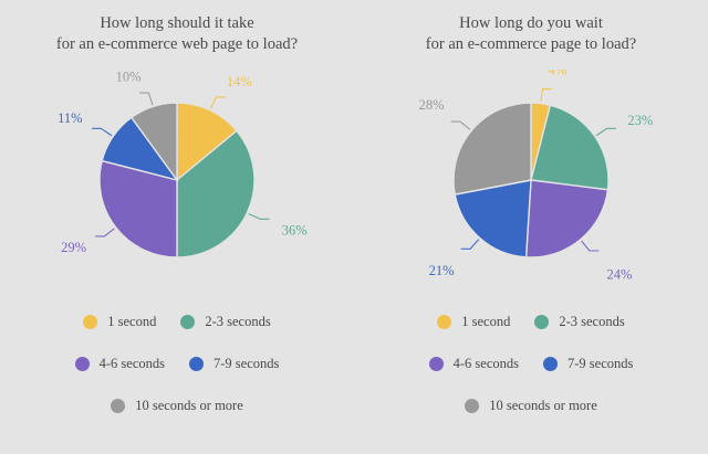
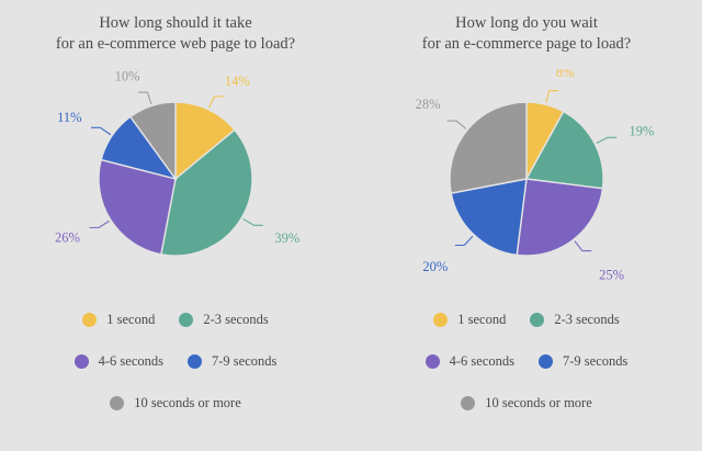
How long should it take for an e-commerce web page to load?/2-3 seconds: 36% -> 39%
How long should it take for an e-commerce web page to load?/4-6 seconds: 29% -> 26%
How long do you wait for an e-commerce page to load?/1 second: 4% -> 8%
How long do you wait for an e-commerce page to load?/2-3 seconds: 23% -> 19%
How long do you wait for an e-commerce page to load?/4-6 seconds: 24% -> 25%
How long do you wait for an e-commerce page to load?/7-9 seconds: 21% -> 20%
